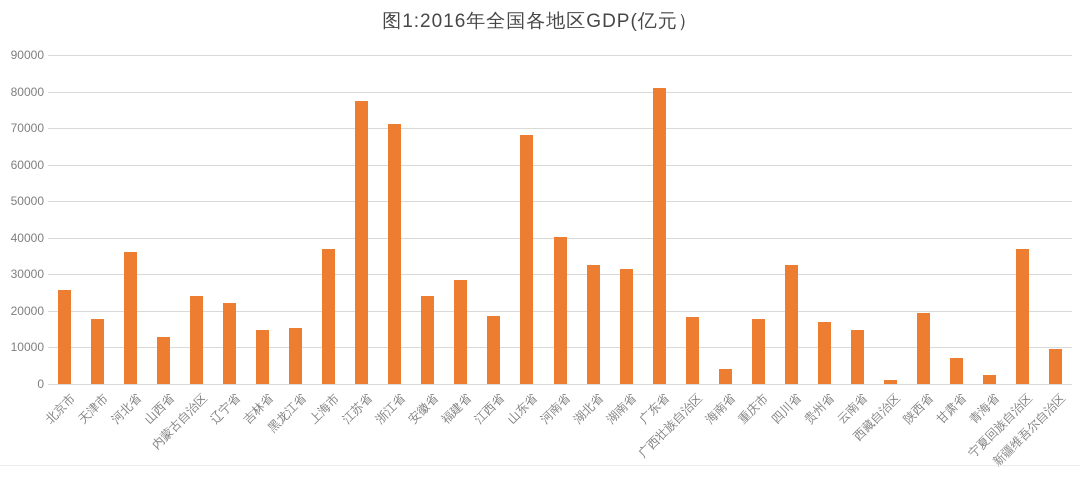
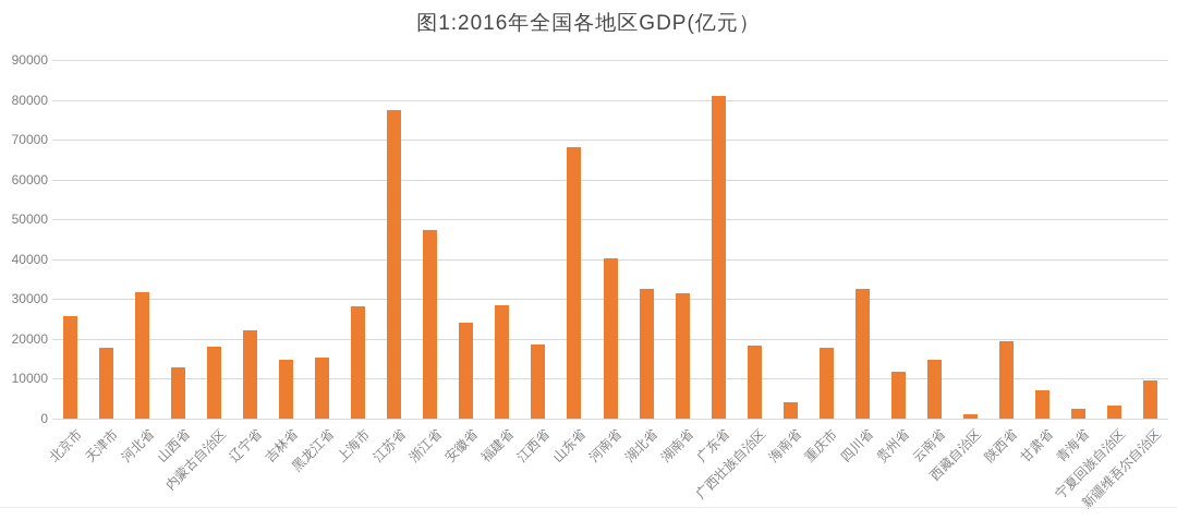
河北省: 36000 -> 32000
内蒙古自治区: 24000 -> 18000
上海市: 37000 -> 28000
浙江省: 71000 -> 47000
贵州省: 17000 -> 12000
宁夏回族自治区: 37000 -> 3000
